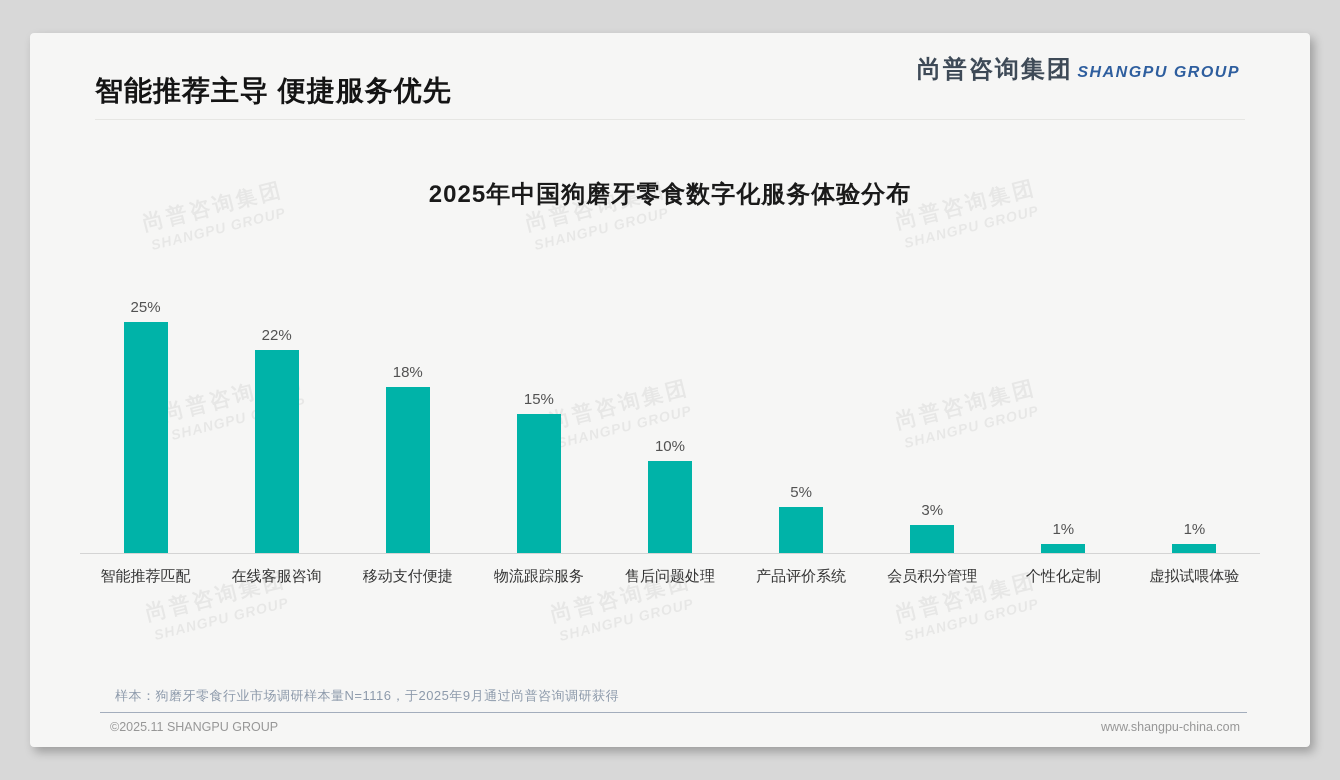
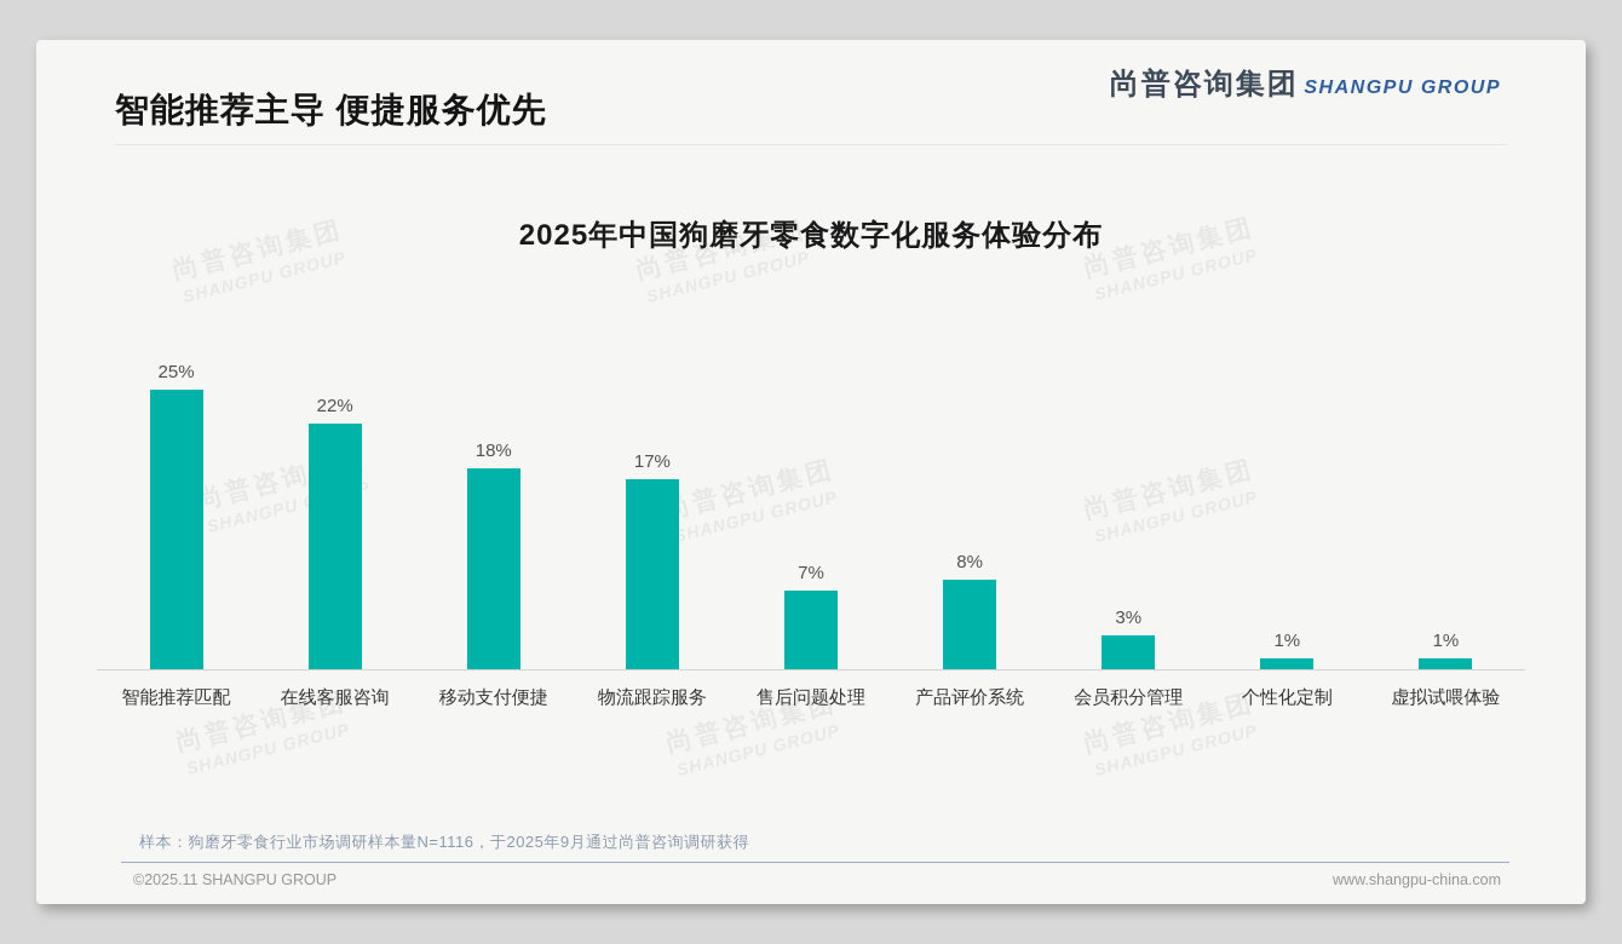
物流跟踪服务: 15% -> 17%
售后问题处理: 10% -> 7%
产品评价系统: 5% -> 8%
